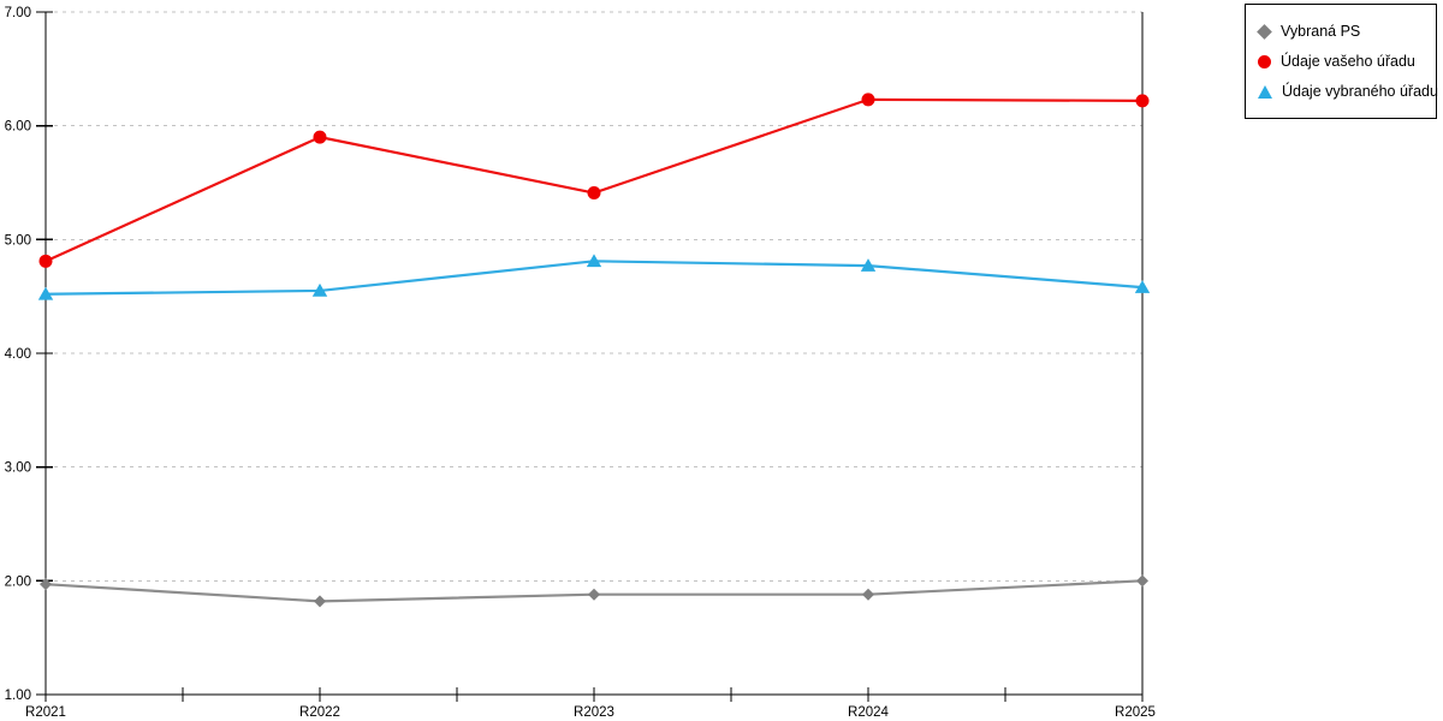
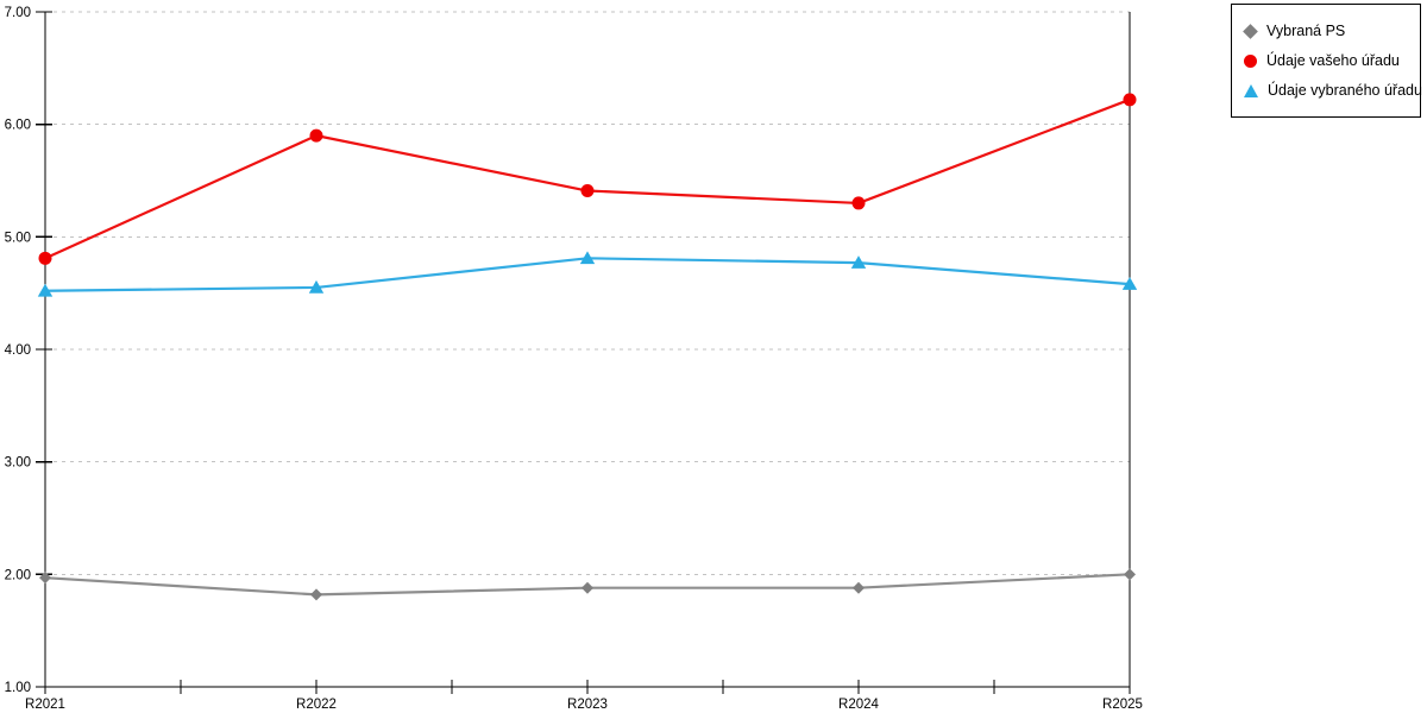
Údaje vašeho úřadu/R2024: 6.2 -> 5.3
